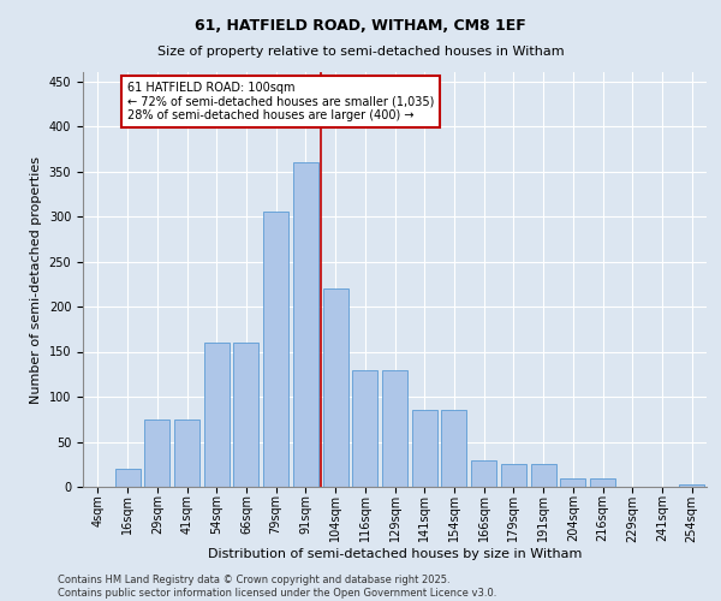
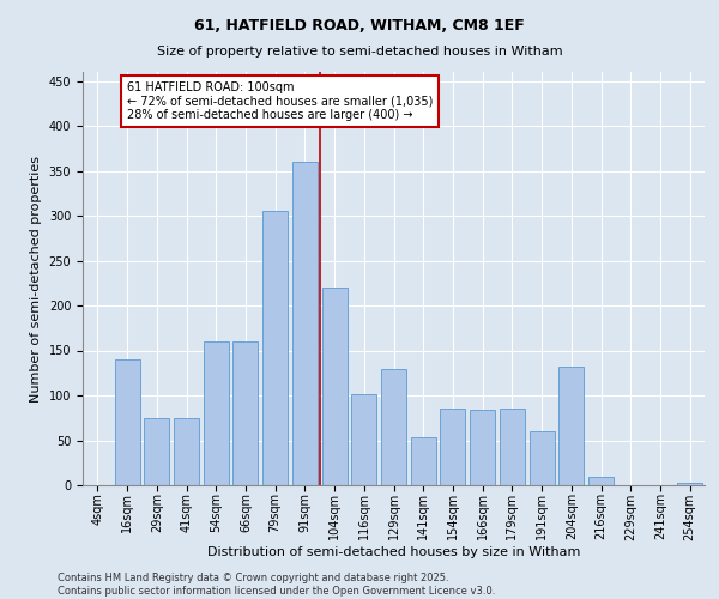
16sqm: 20 -> 140
116sqm: 130 -> 102
141sqm: 85 -> 54
166sqm: 30 -> 84
179sqm: 25 -> 86
191sqm: 25 -> 60
204sqm: 10 -> 132
